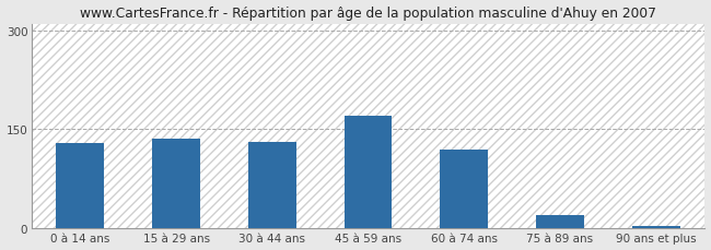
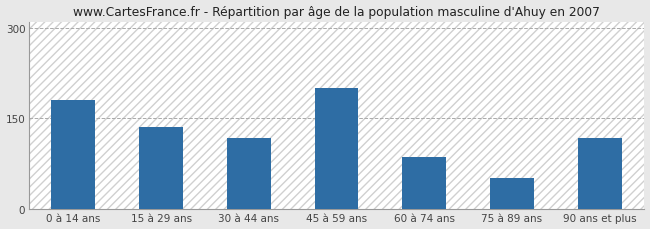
0 à 14 ans: 130 -> 180
30 à 44 ans: 131 -> 118
45 à 59 ans: 170 -> 200
60 à 74 ans: 120 -> 86
75 à 89 ans: 20 -> 52
90 ans et plus: 3 -> 118
